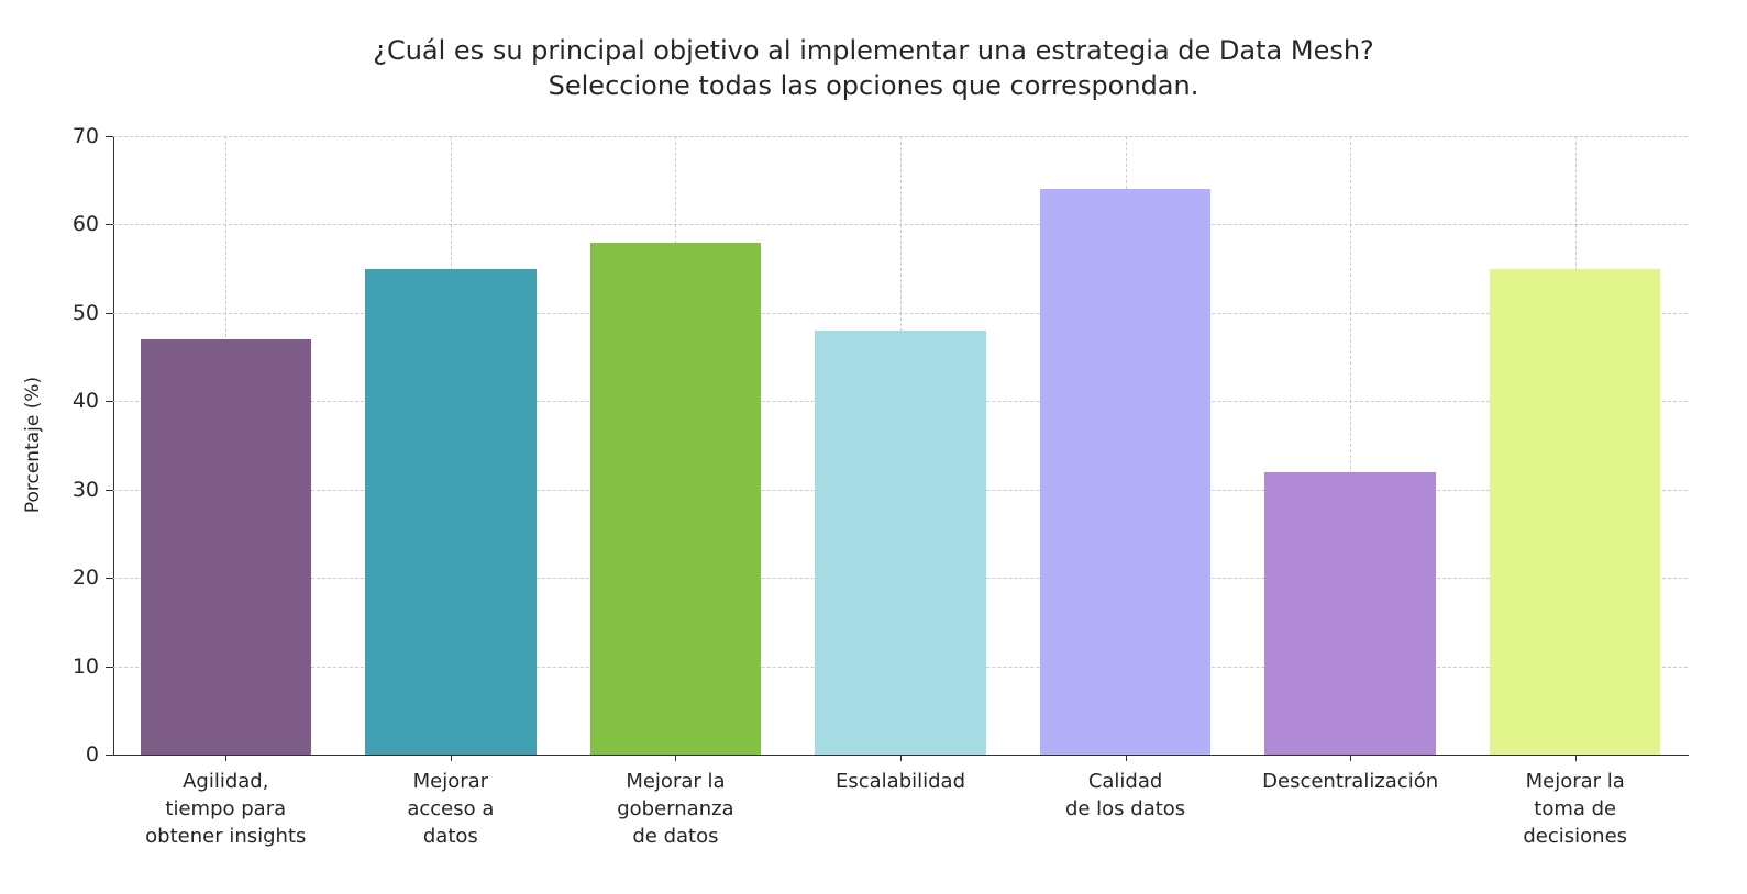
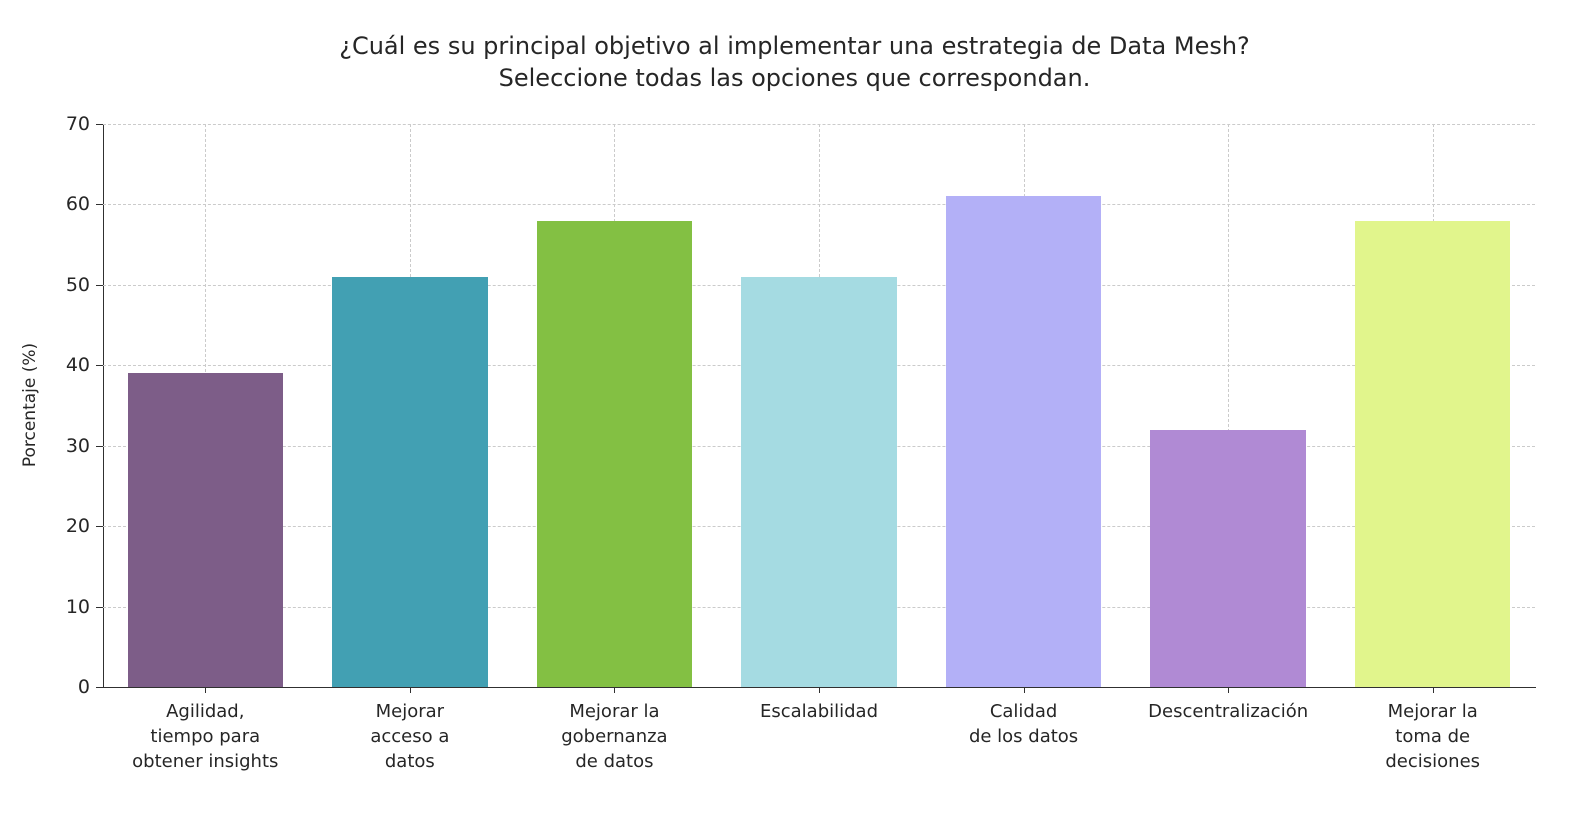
Agilidad, tiempo para obtener insights: 47 -> 39
Mejorar acceso a datos: 55 -> 51
Escalabilidad: 48 -> 51
Calidad de los datos: 64 -> 61
Mejorar la toma de decisiones: 55 -> 58
